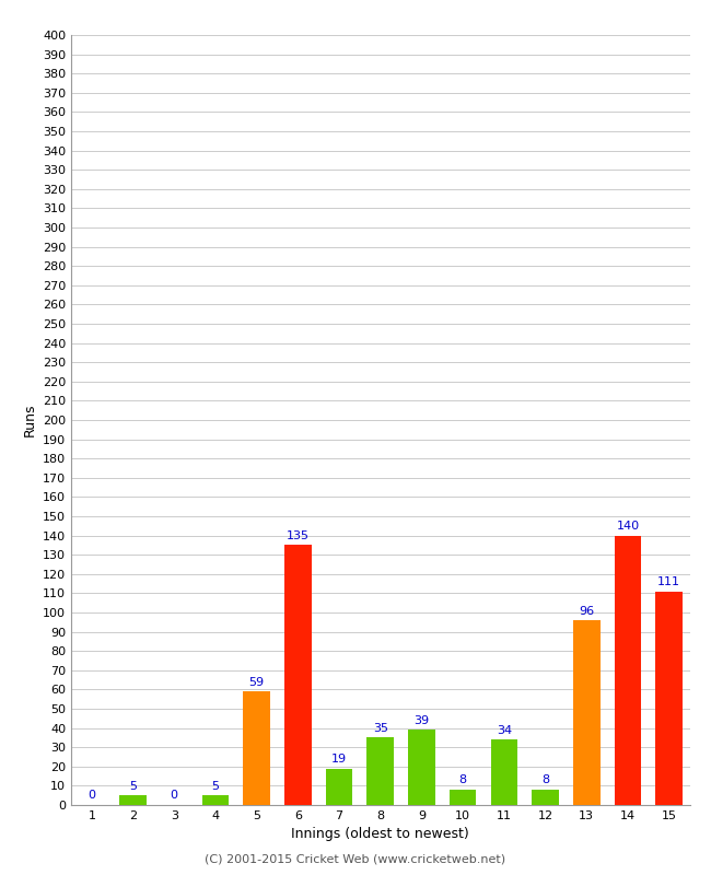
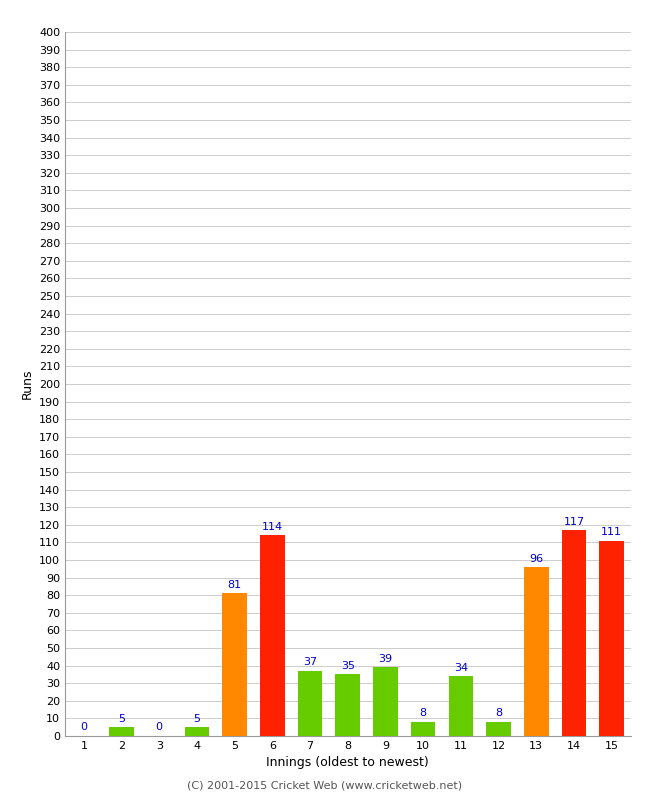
5: 59 -> 81
6: 135 -> 114
7: 19 -> 37
14: 140 -> 117
